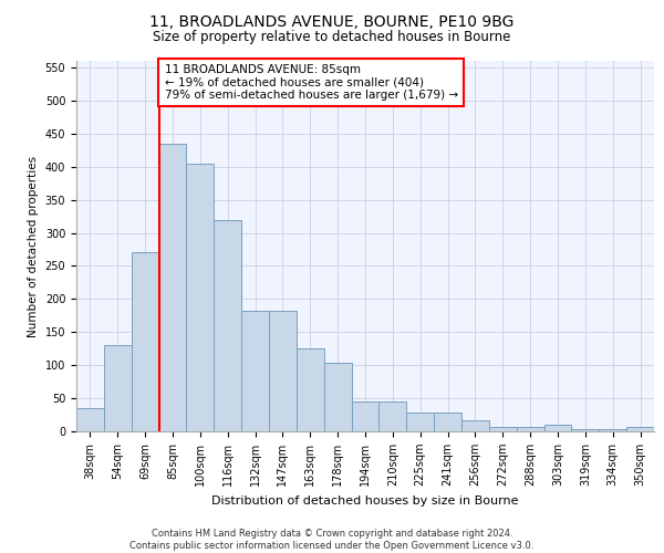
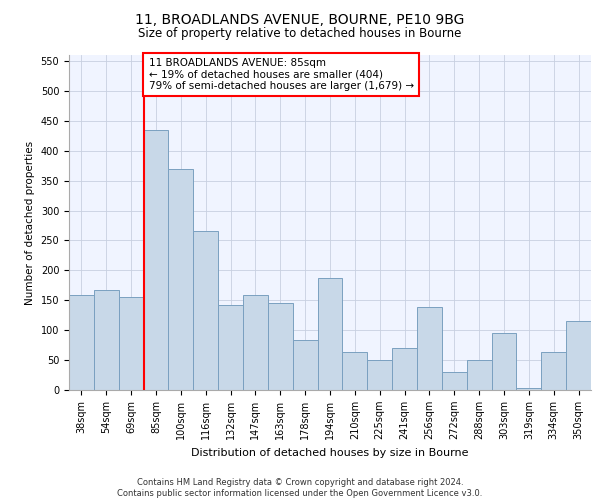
38sqm: 35 -> 158
54sqm: 130 -> 168
69sqm: 270 -> 156
100sqm: 405 -> 370
116sqm: 320 -> 266
132sqm: 183 -> 142
147sqm: 183 -> 158
163sqm: 125 -> 146
178sqm: 103 -> 84
194sqm: 45 -> 188
210sqm: 45 -> 64
225sqm: 28 -> 50
241sqm: 28 -> 70
256sqm: 17 -> 138
272sqm: 6 -> 30
288sqm: 6 -> 50
303sqm: 10 -> 96
334sqm: 4 -> 64
350sqm: 6 -> 116
